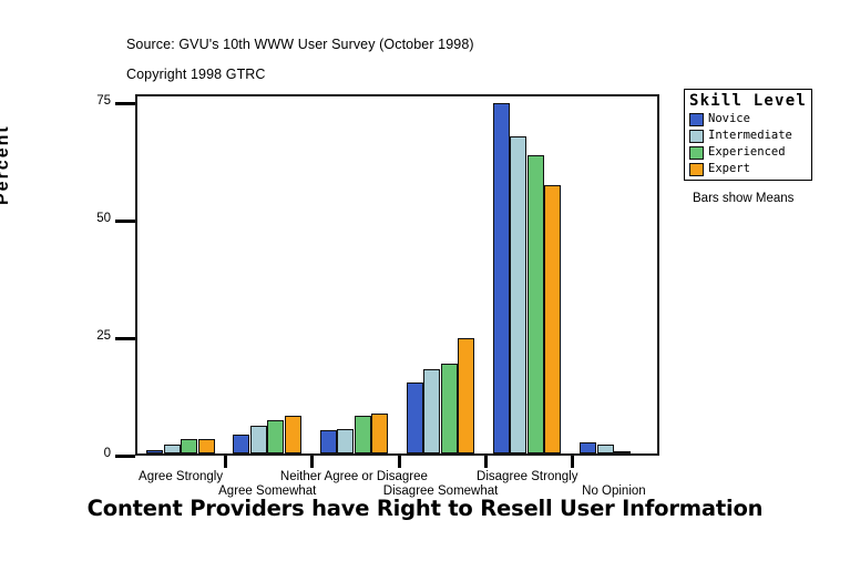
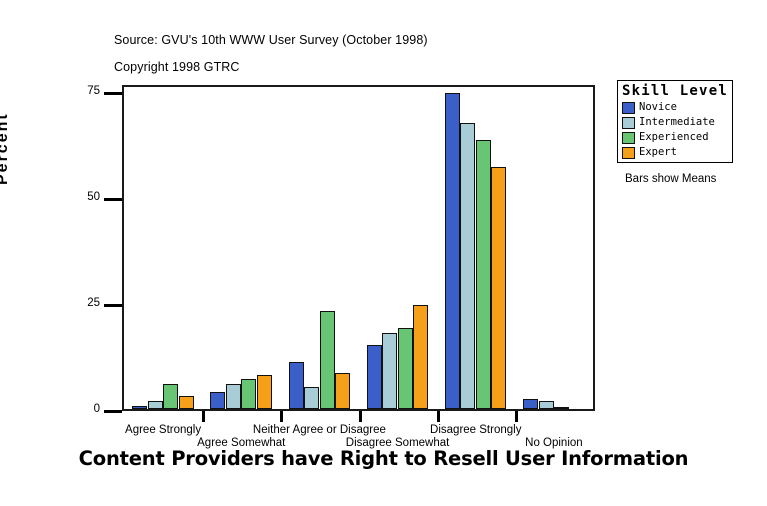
Experienced/Agree Strongly: 3 -> 6
Novice/Neither Agree or Disagree: 5 -> 11
Experienced/Neither Agree or Disagree: 8 -> 23
